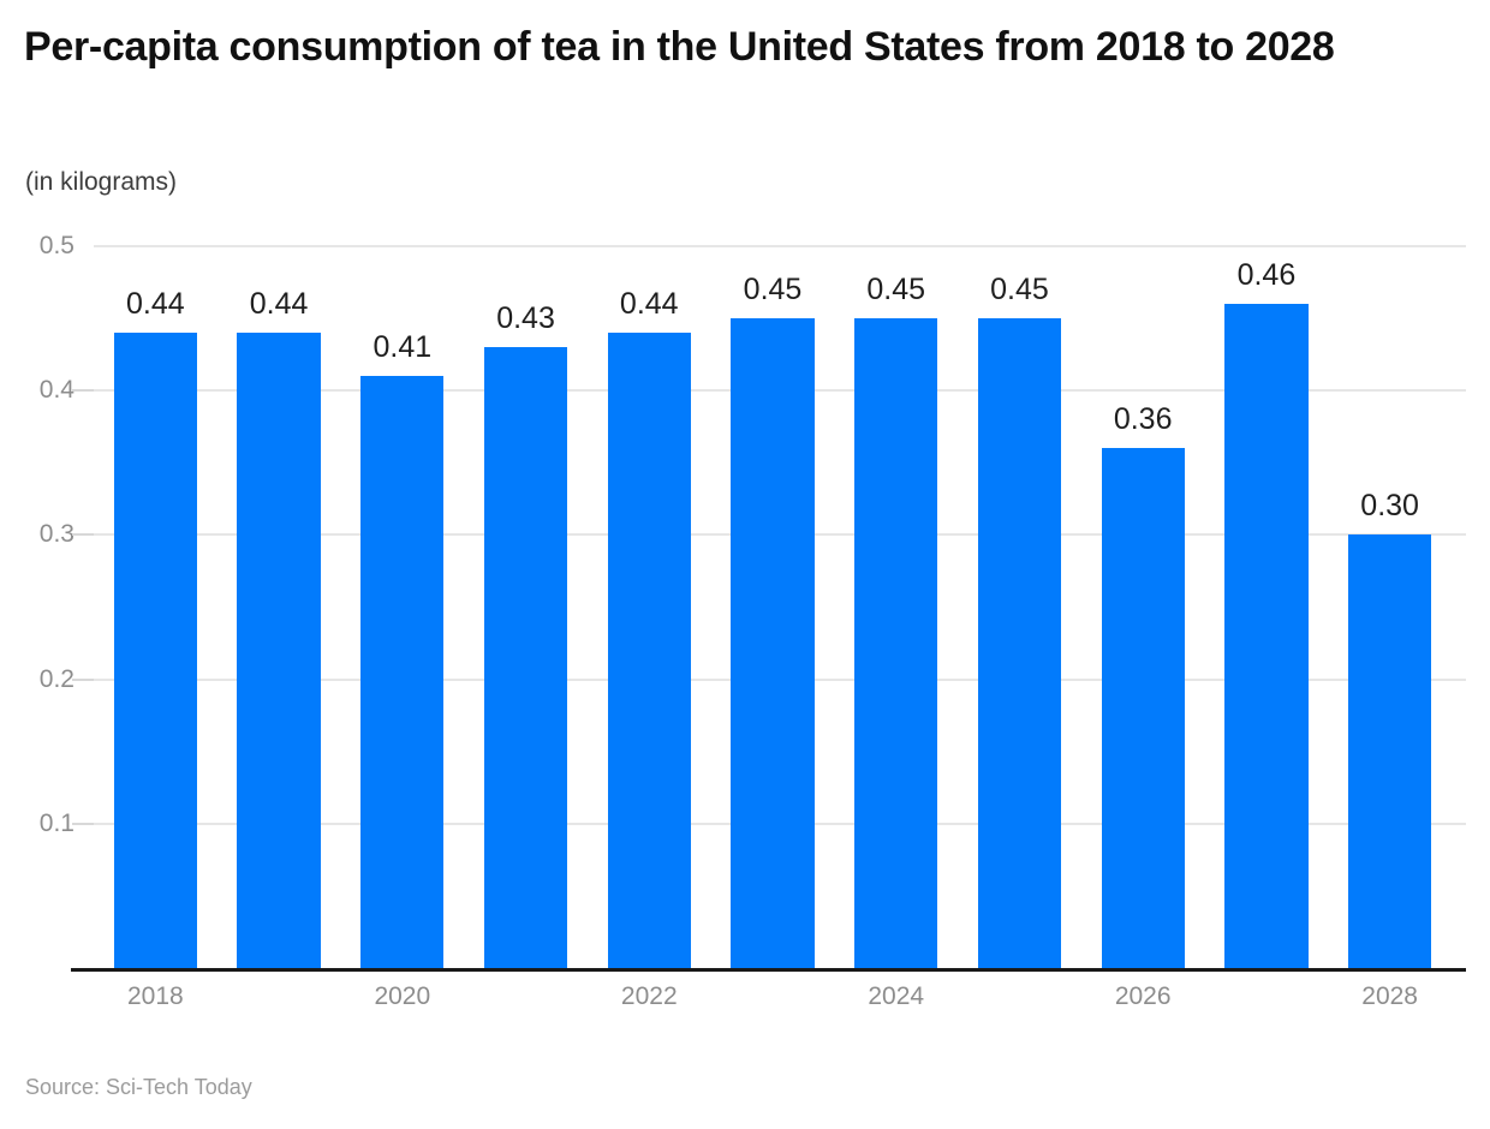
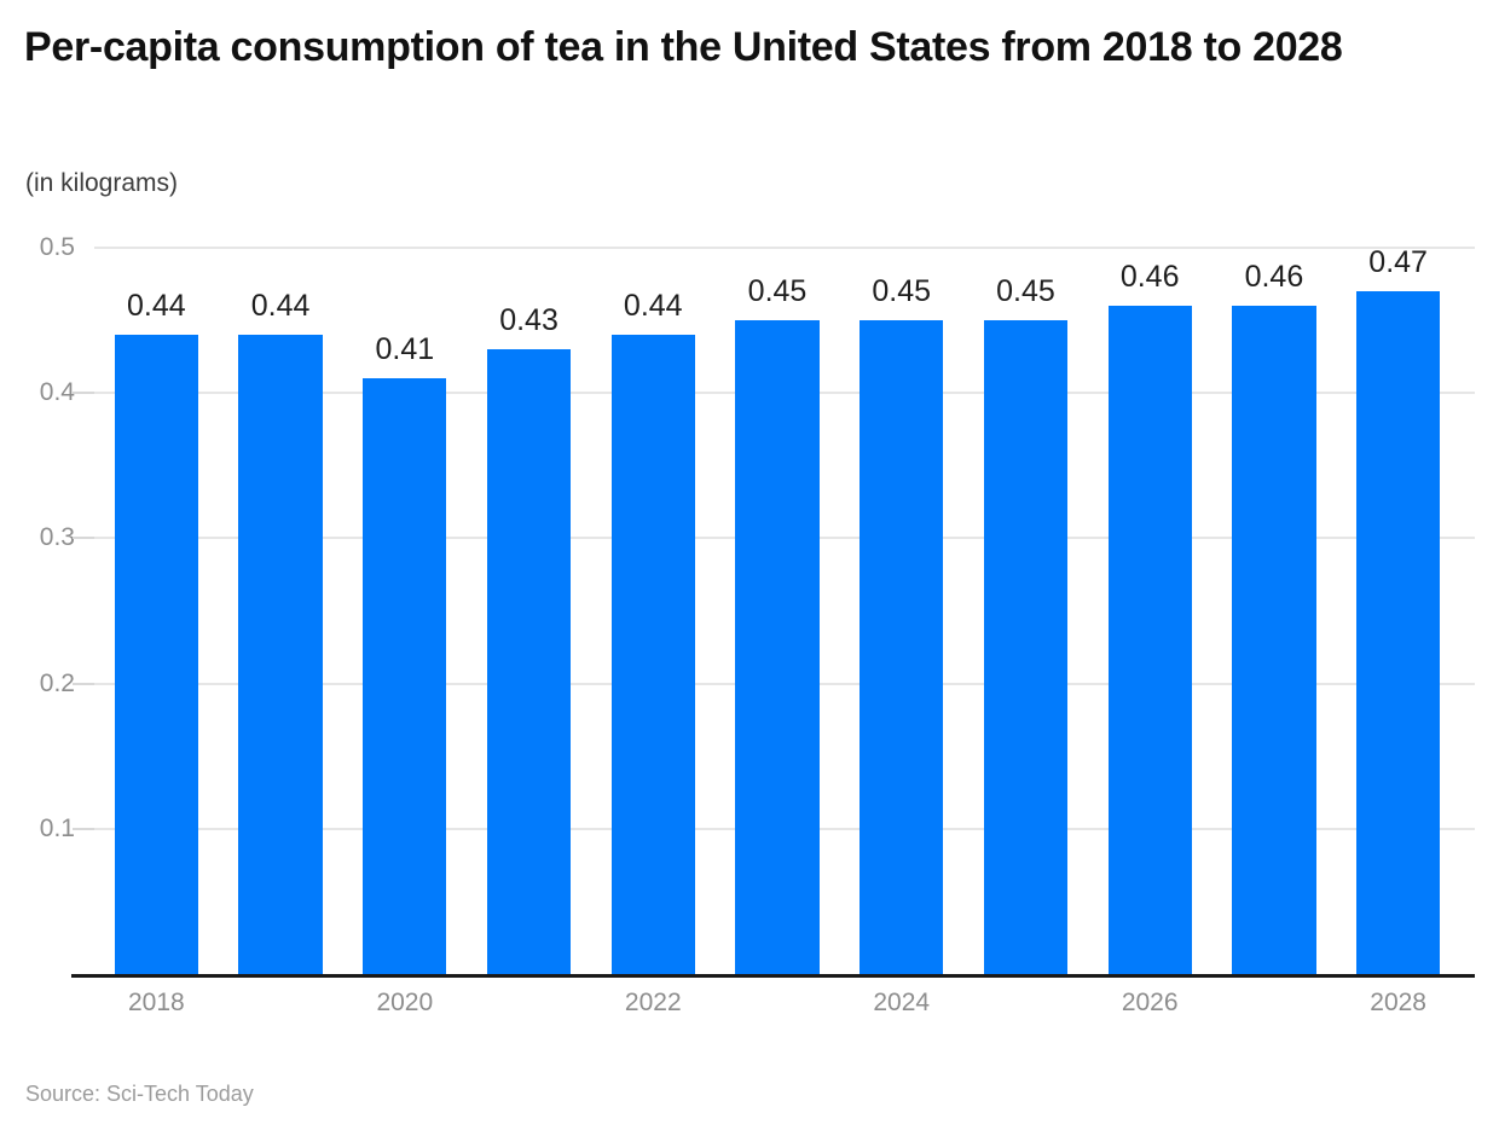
2026: 0.36 -> 0.46
2028: 0.30 -> 0.47
